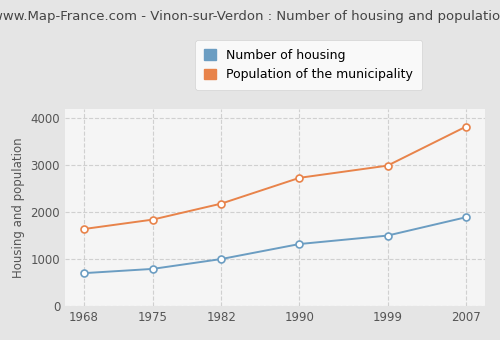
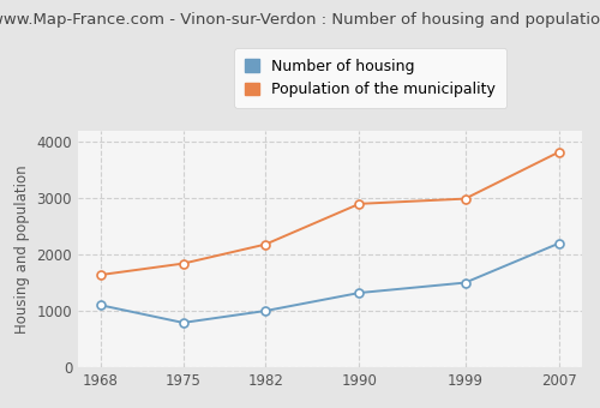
Number of housing/1968: 700 -> 1100
Population of the municipality/1990: 2730 -> 2900
Number of housing/2007: 1890 -> 2200
